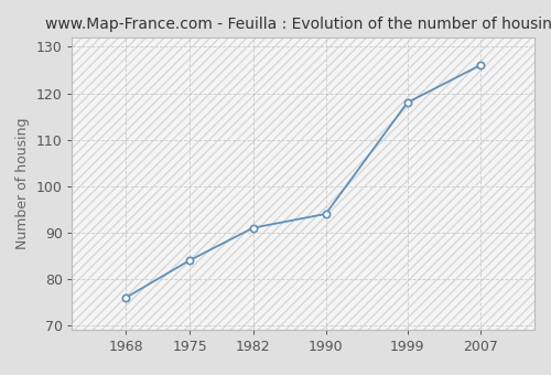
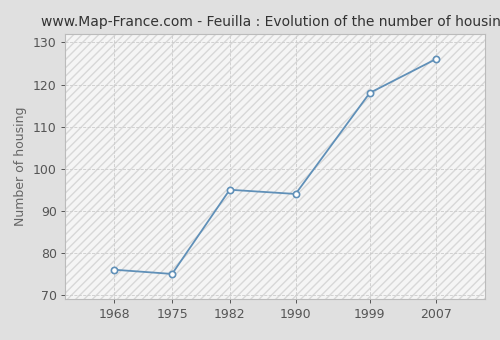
1975: 84 -> 75
1982: 91 -> 95
